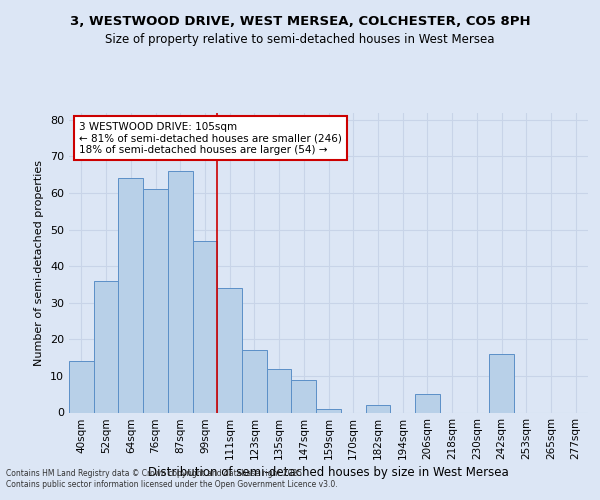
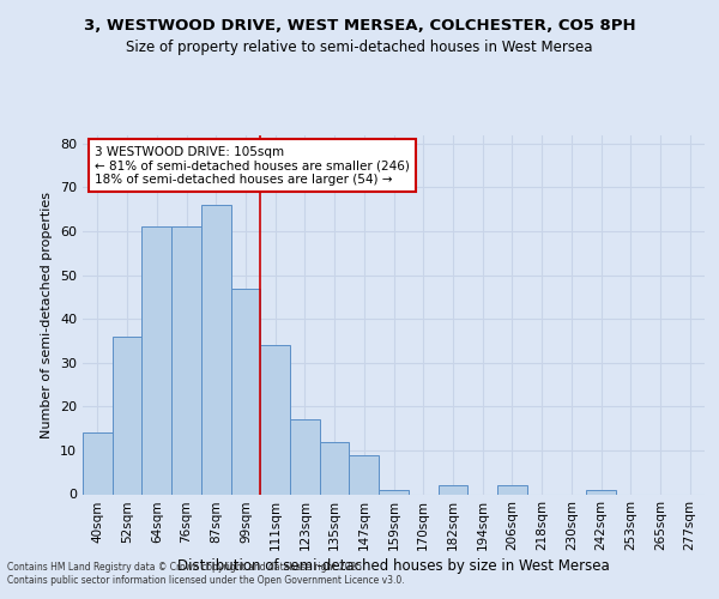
64sqm: 64 -> 61
206sqm: 5 -> 2
242sqm: 16 -> 1
